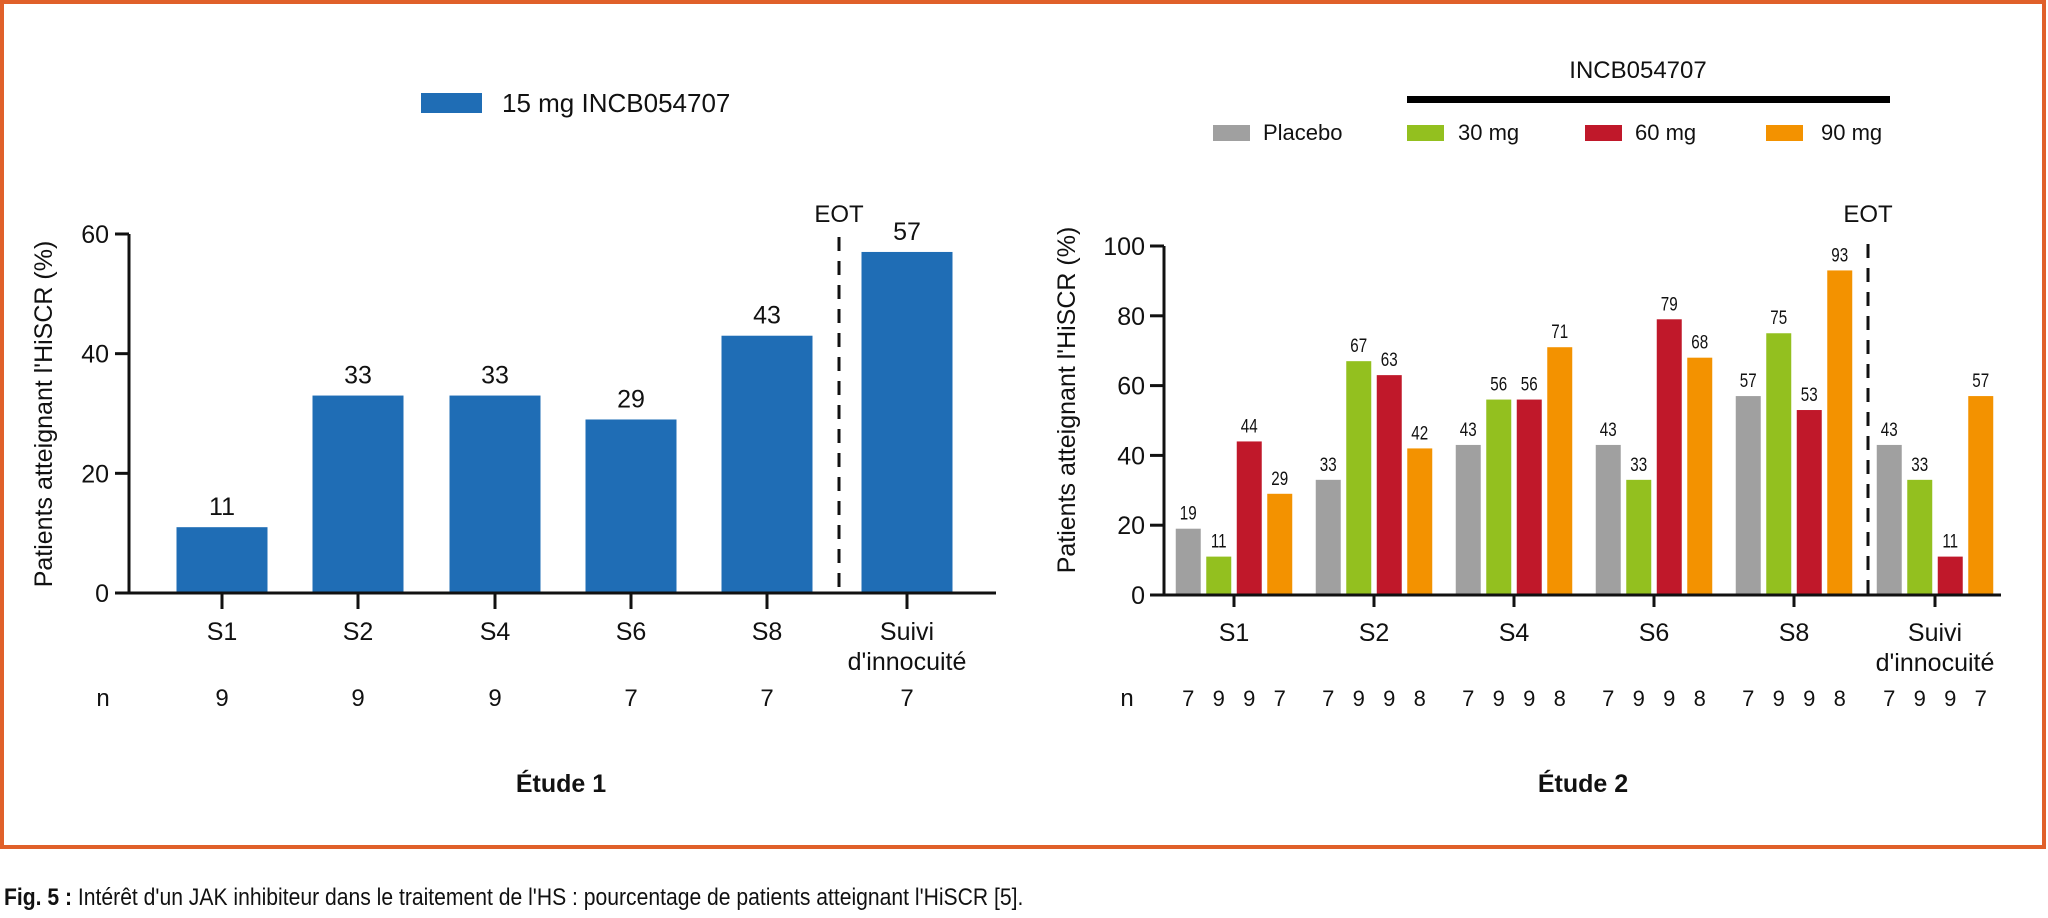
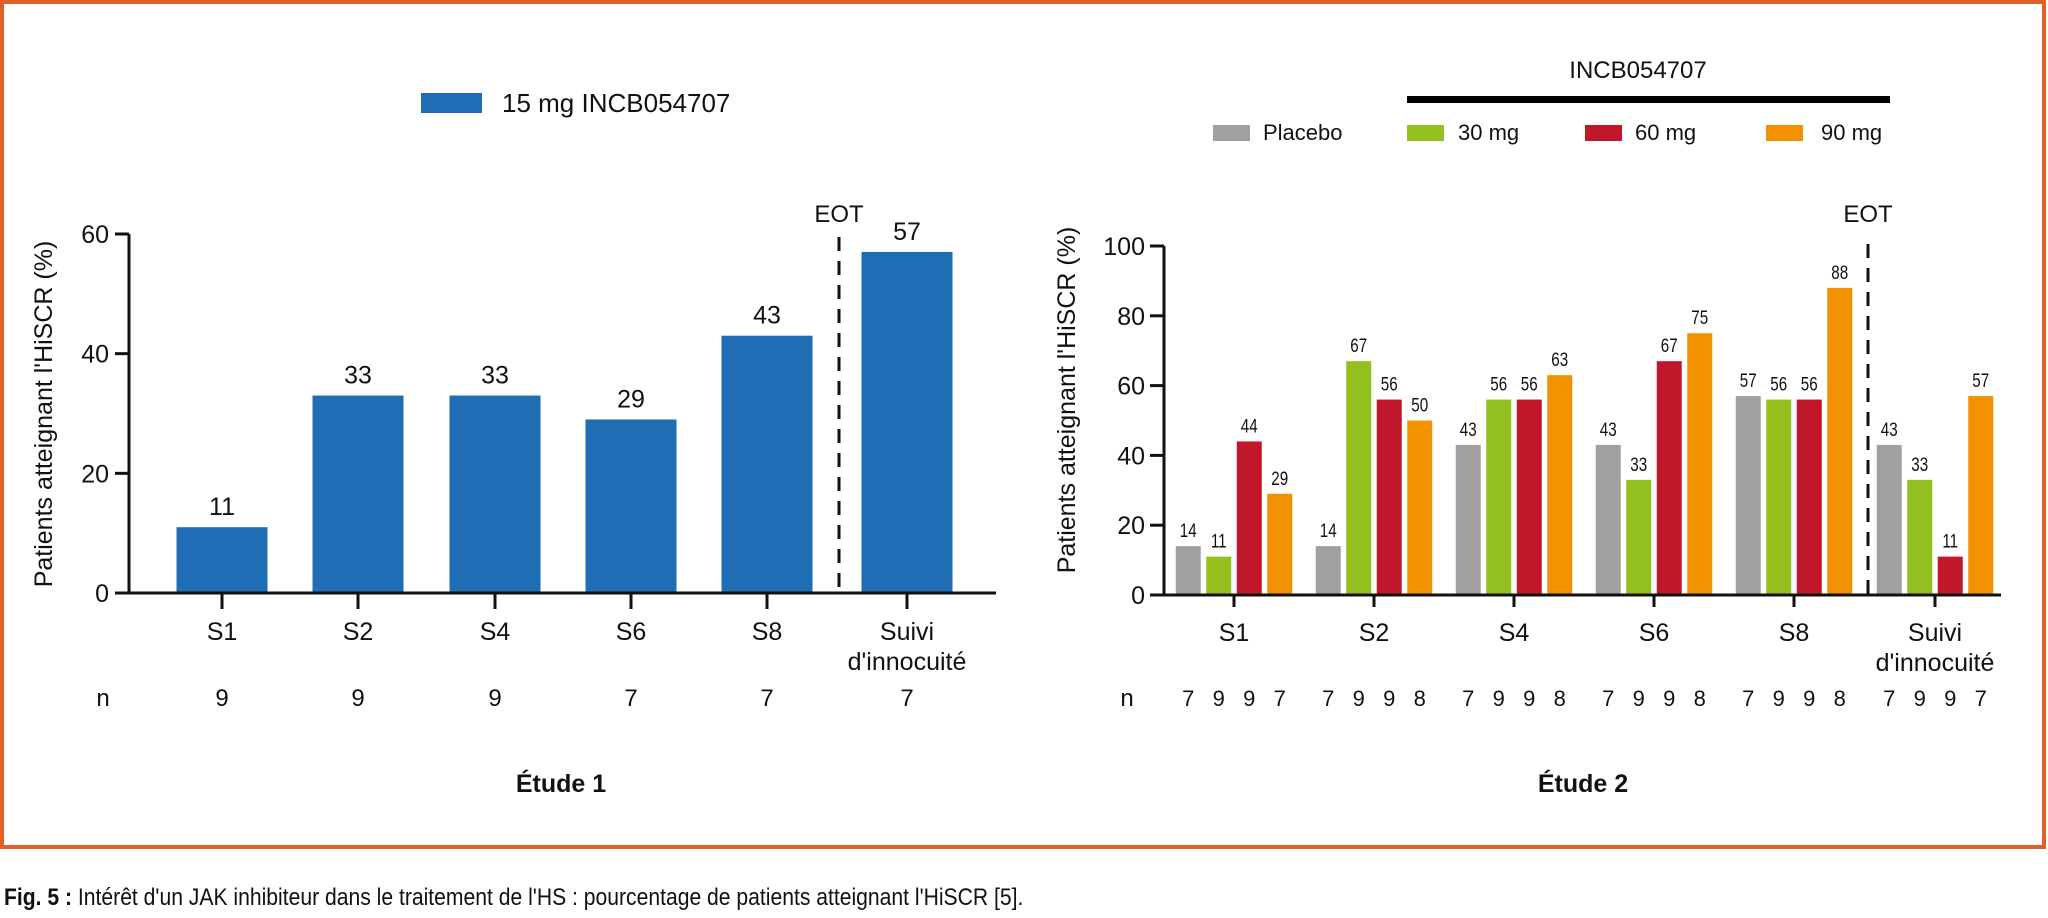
Étude 2/Placebo/S1: 19 -> 14
Étude 2/Placebo/S2: 33 -> 14
Étude 2/60 mg/S2: 63 -> 56
Étude 2/90 mg/S2: 42 -> 50
Étude 2/90 mg/S4: 71 -> 63
Étude 2/60 mg/S6: 79 -> 67
Étude 2/90 mg/S6: 68 -> 75
Étude 2/30 mg/S8: 75 -> 56
Étude 2/60 mg/S8: 53 -> 56
Étude 2/90 mg/S8: 93 -> 88
